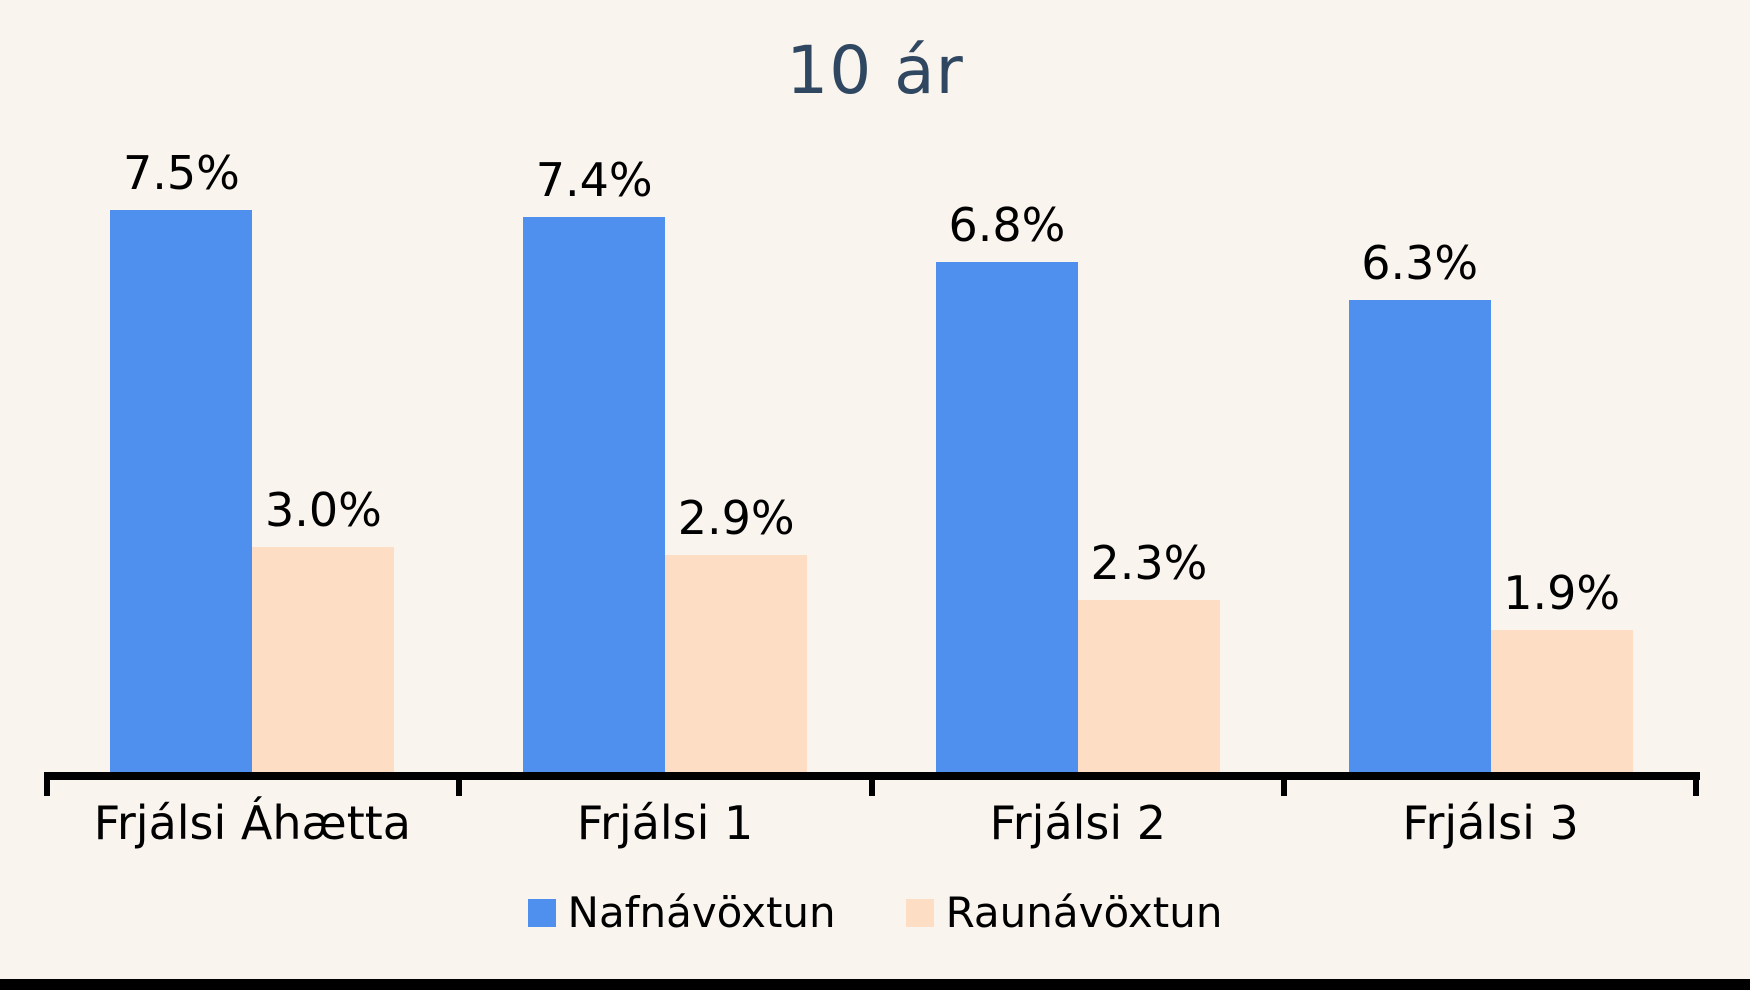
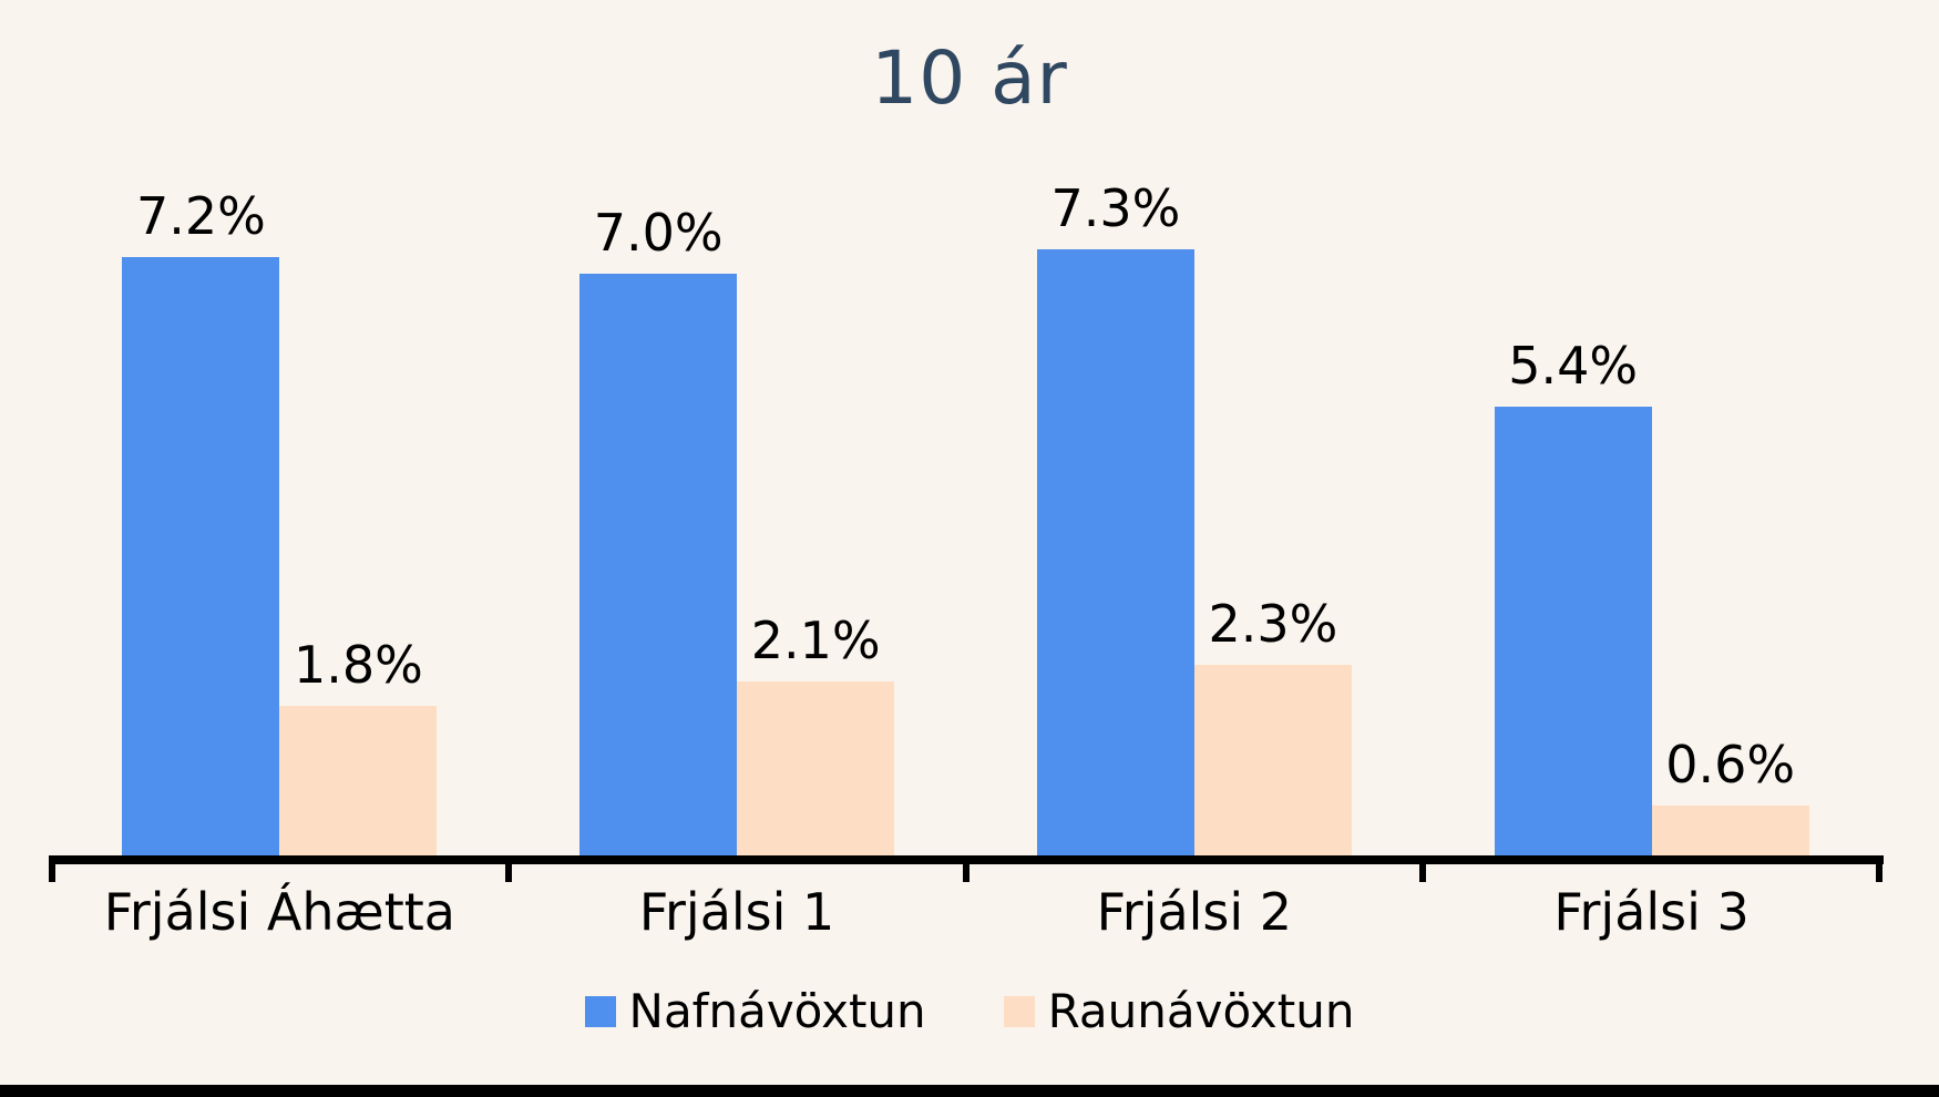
Nafnávöxtun/Frjálsi Áhætta: 7.5% -> 7.2%
Raunávöxtun/Frjálsi Áhætta: 3.0% -> 1.8%
Nafnávöxtun/Frjálsi 1: 7.4% -> 7.0%
Raunávöxtun/Frjálsi 1: 2.9% -> 2.1%
Nafnávöxtun/Frjálsi 2: 6.8% -> 7.3%
Nafnávöxtun/Frjálsi 3: 6.3% -> 5.4%
Raunávöxtun/Frjálsi 3: 1.9% -> 0.6%
